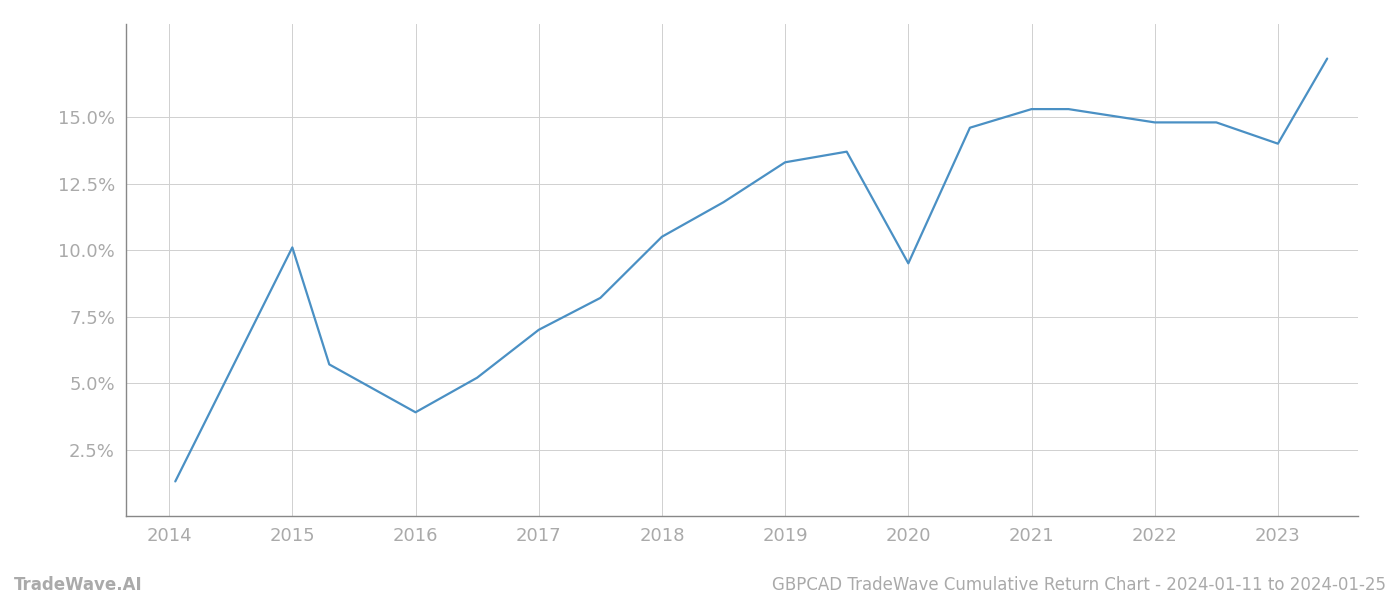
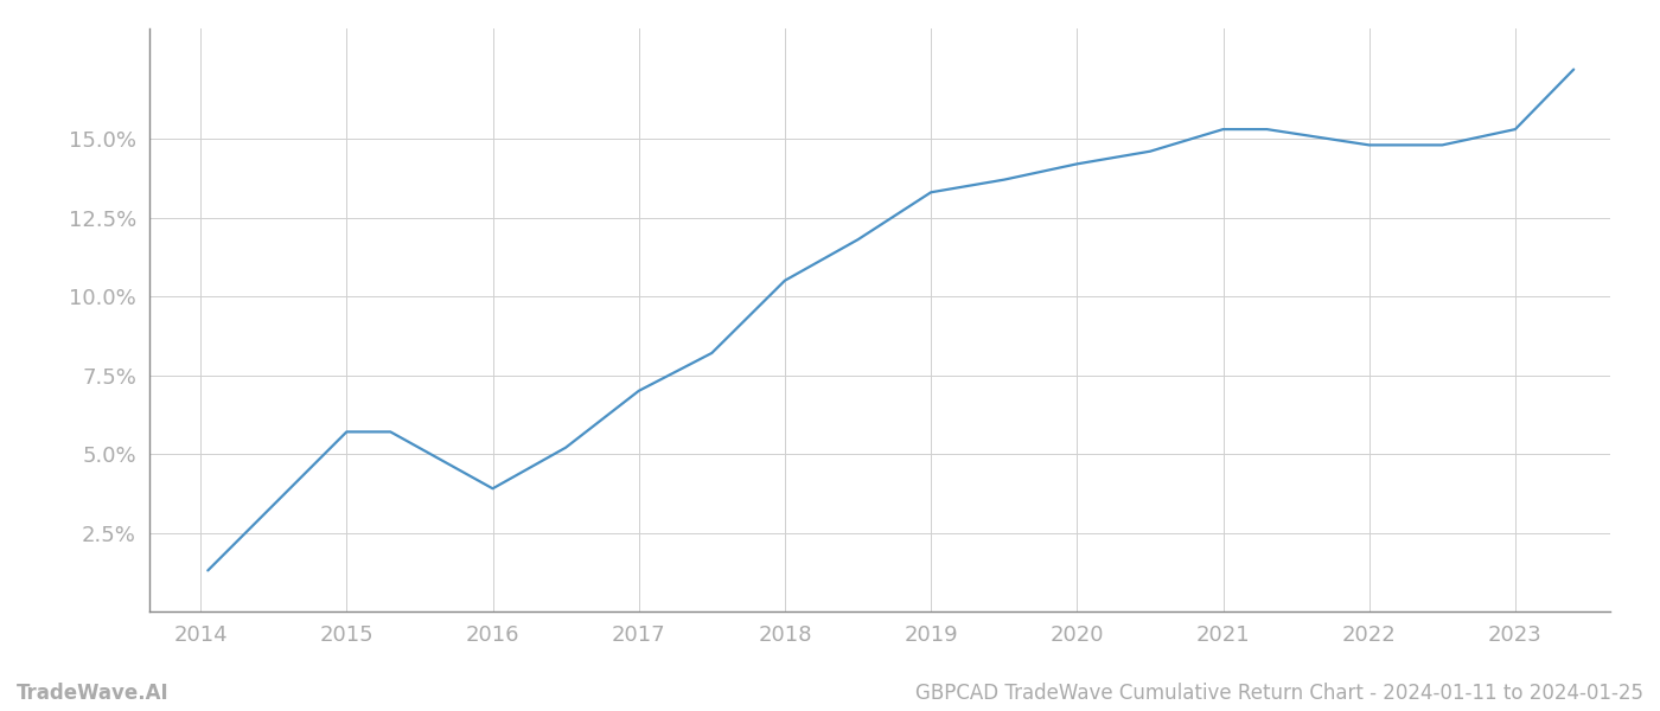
2015: 10.1% -> 5.7%
2020: 9.5% -> 14.2%
2023: 14.0% -> 15.3%
